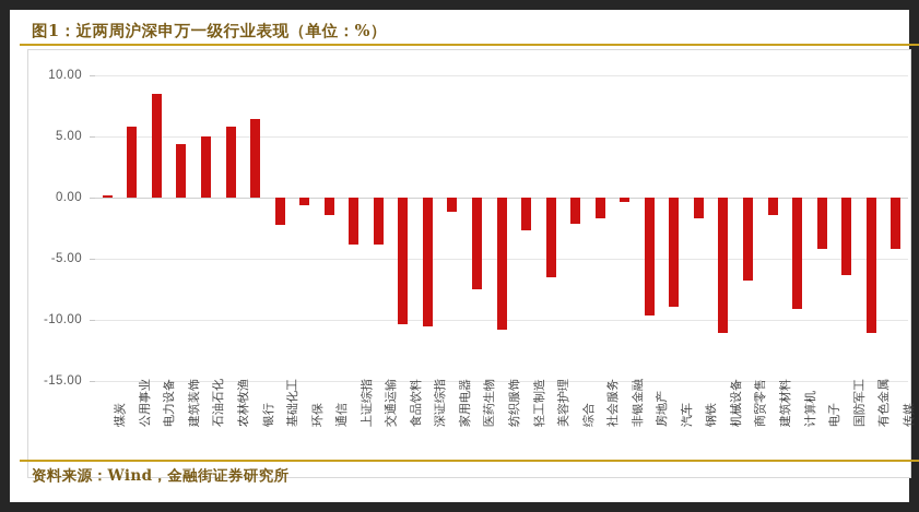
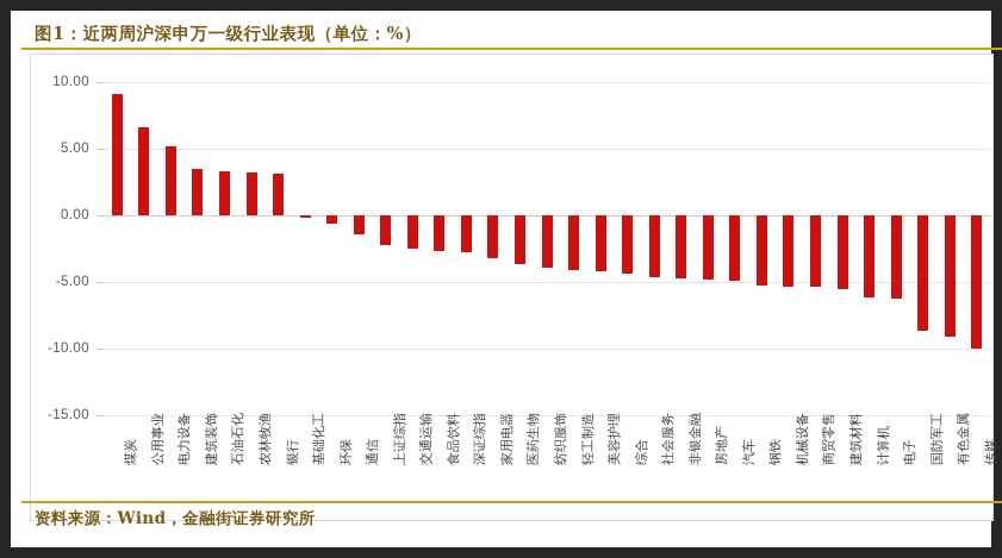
煤炭: 0.2 -> 9.1
公用事业: 5.8 -> 6.7
电力设备: 8.5 -> 5.2
建筑装饰: 4.4 -> 3.5
石油石化: 5.0 -> 3.3
农林牧渔: 5.8 -> 3.2
银行: 6.4 -> 3.1
基础化工: -2.2 -> -0.1
上证综指: -3.8 -> -2.2
交通运输: -3.8 -> -2.5
食品饮料: -10.4 -> -2.7
深证综指: -10.5 -> -2.8
家用电器: -1.2 -> -3.2
医药生物: -7.5 -> -3.7
纺织服饰: -10.8 -> -4.0
轻工制造: -2.7 -> -4.1
美容护理: -6.5 -> -4.2
综合: -2.1 -> -4.3
社会服务: -1.7 -> -4.6
非银金融: -0.4 -> -4.8
房地产: -9.6 -> -4.8
汽车: -8.9 -> -5.0
钢铁: -1.7 -> -5.3
机械设备: -11.1 -> -5.3
商贸零售: -6.8 -> -5.4
建筑材料: -1.4 -> -5.5
计算机: -9.1 -> -6.2
电子: -4.2 -> -6.2
国防军工: -6.3 -> -8.7
有色金属: -11.1 -> -9.1
传媒: -4.2 -> -10.0
